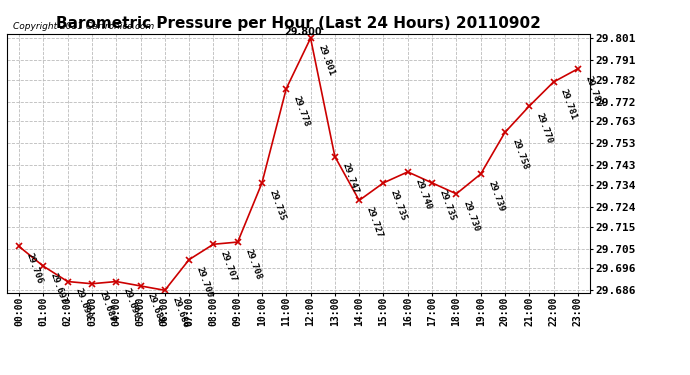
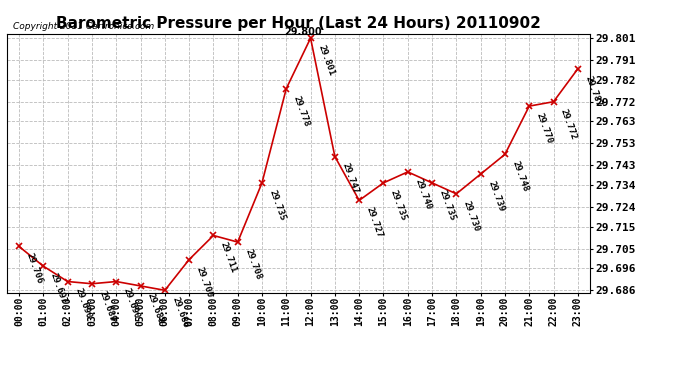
08:00: 29.707 -> 29.711
20:00: 29.758 -> 29.748
22:00: 29.781 -> 29.772
